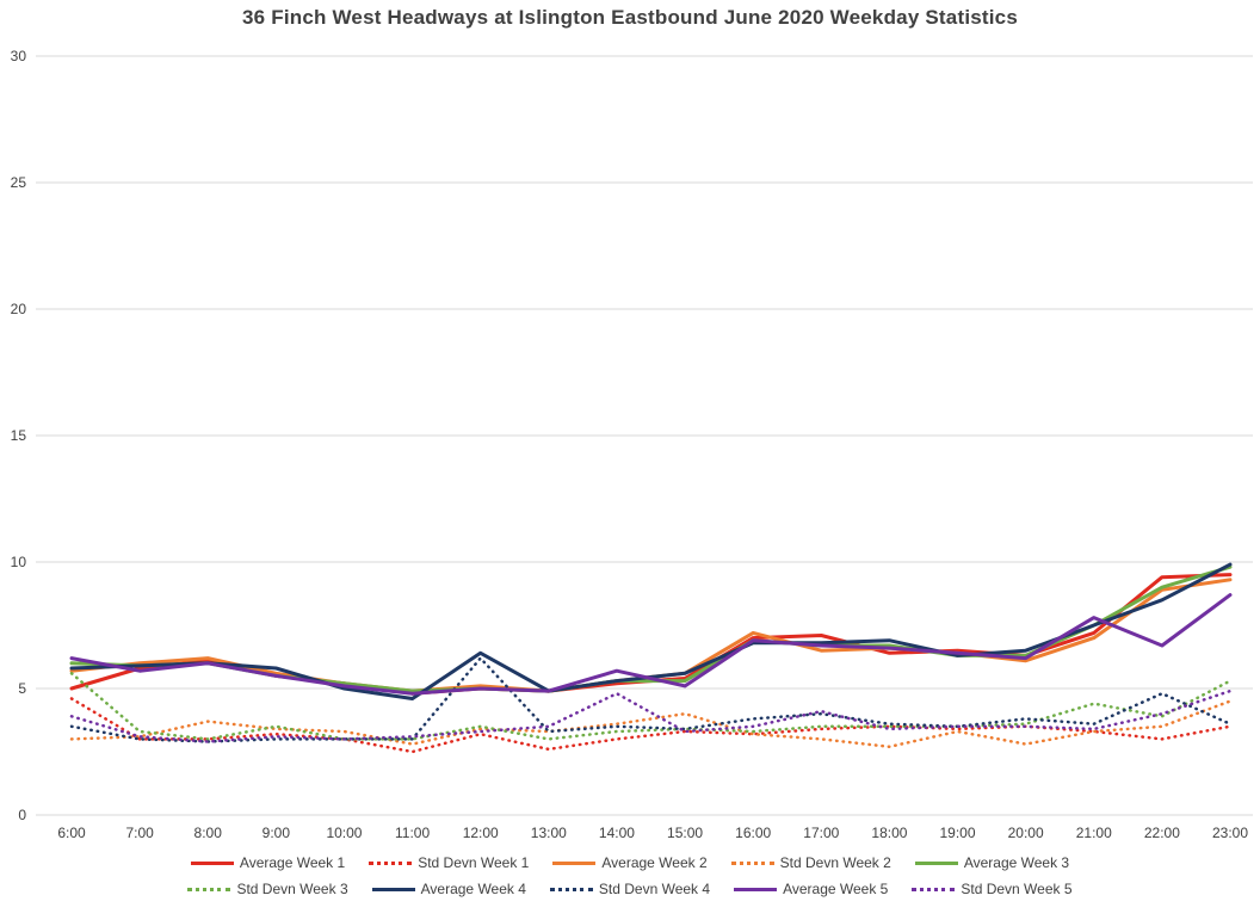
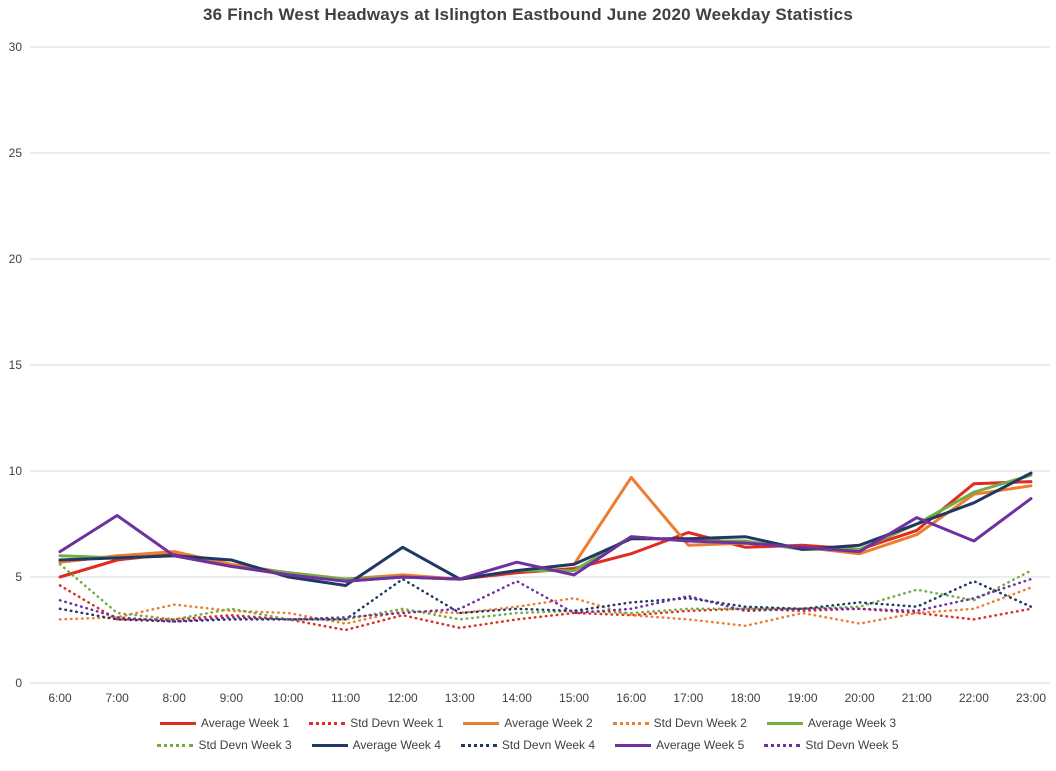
Average Week 5/7:00: 5.7 -> 7.9
Std Devn Week 4/12:00: 6.2 -> 4.9
Average Week 1/16:00: 7.0 -> 6.1
Average Week 2/16:00: 7.2 -> 9.7
